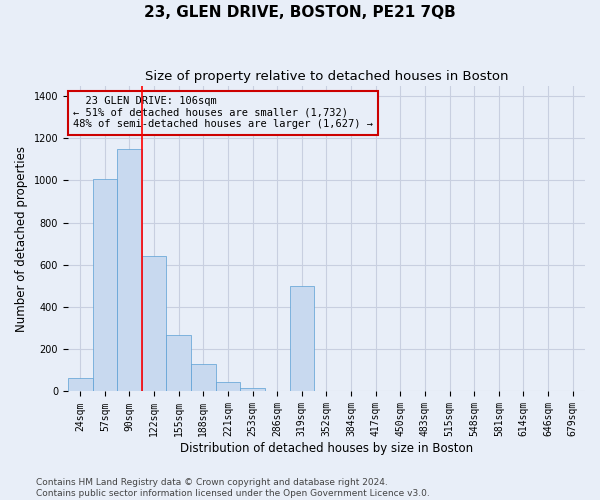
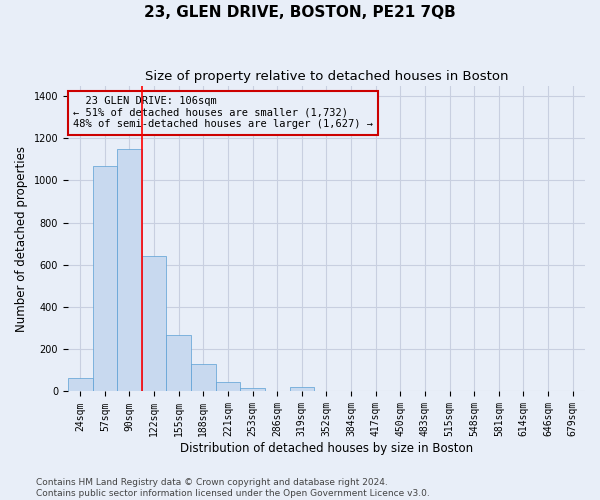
57sqm: 1005 -> 1070
319sqm: 500 -> 20
